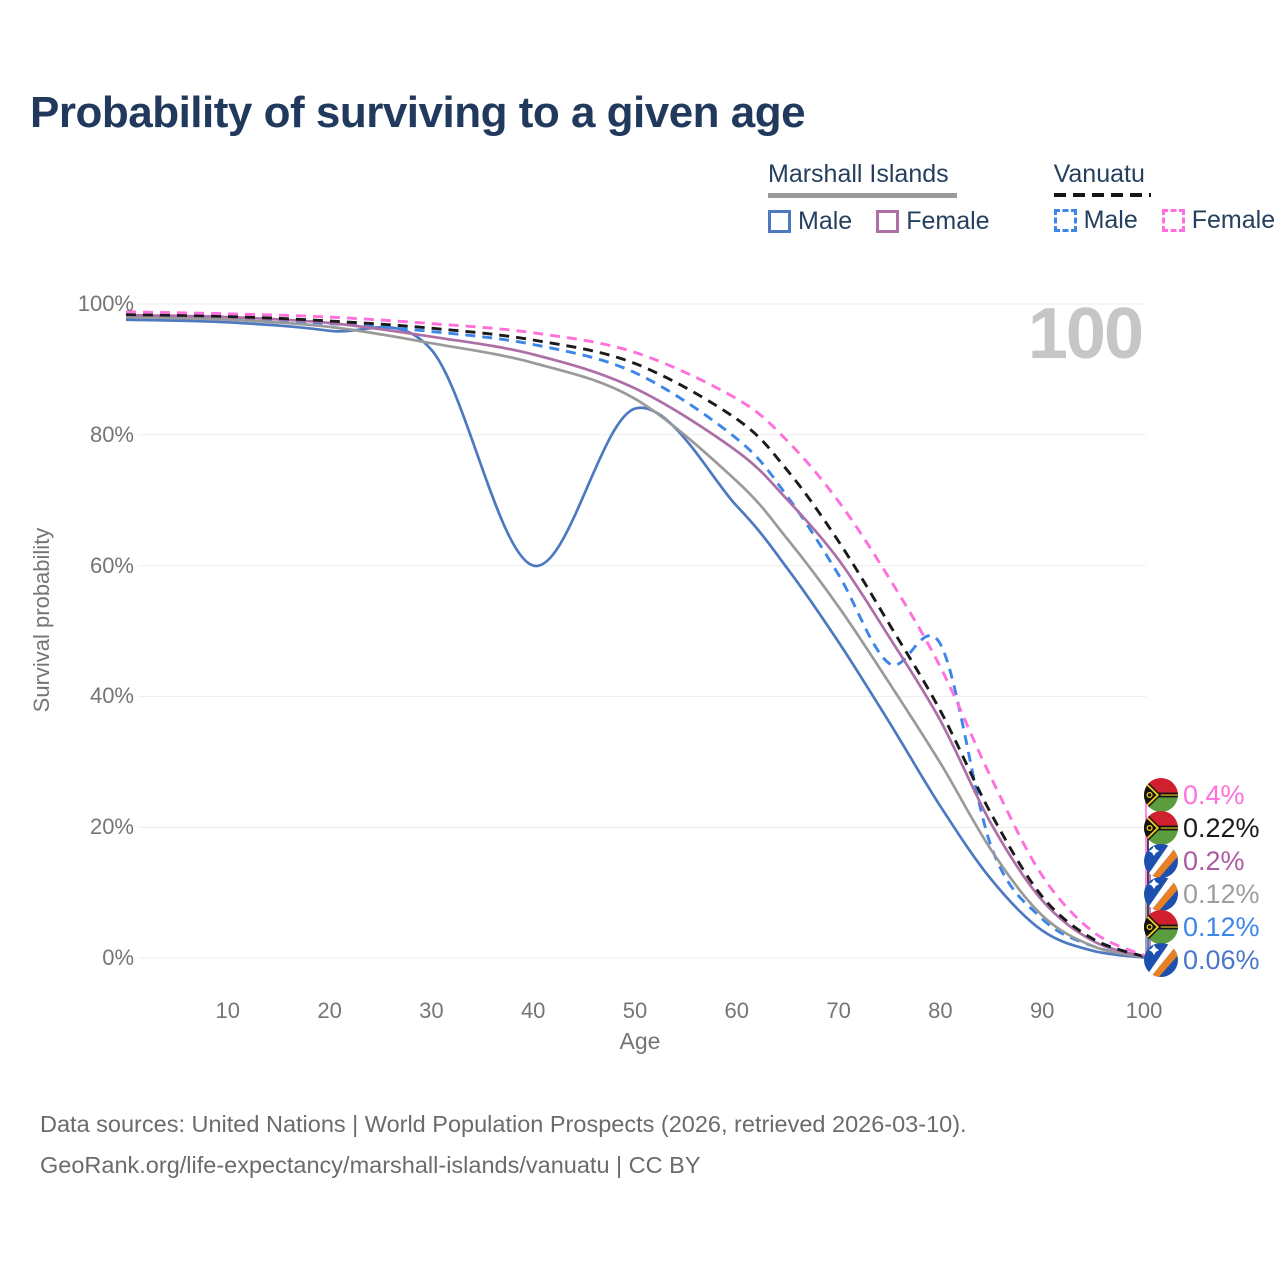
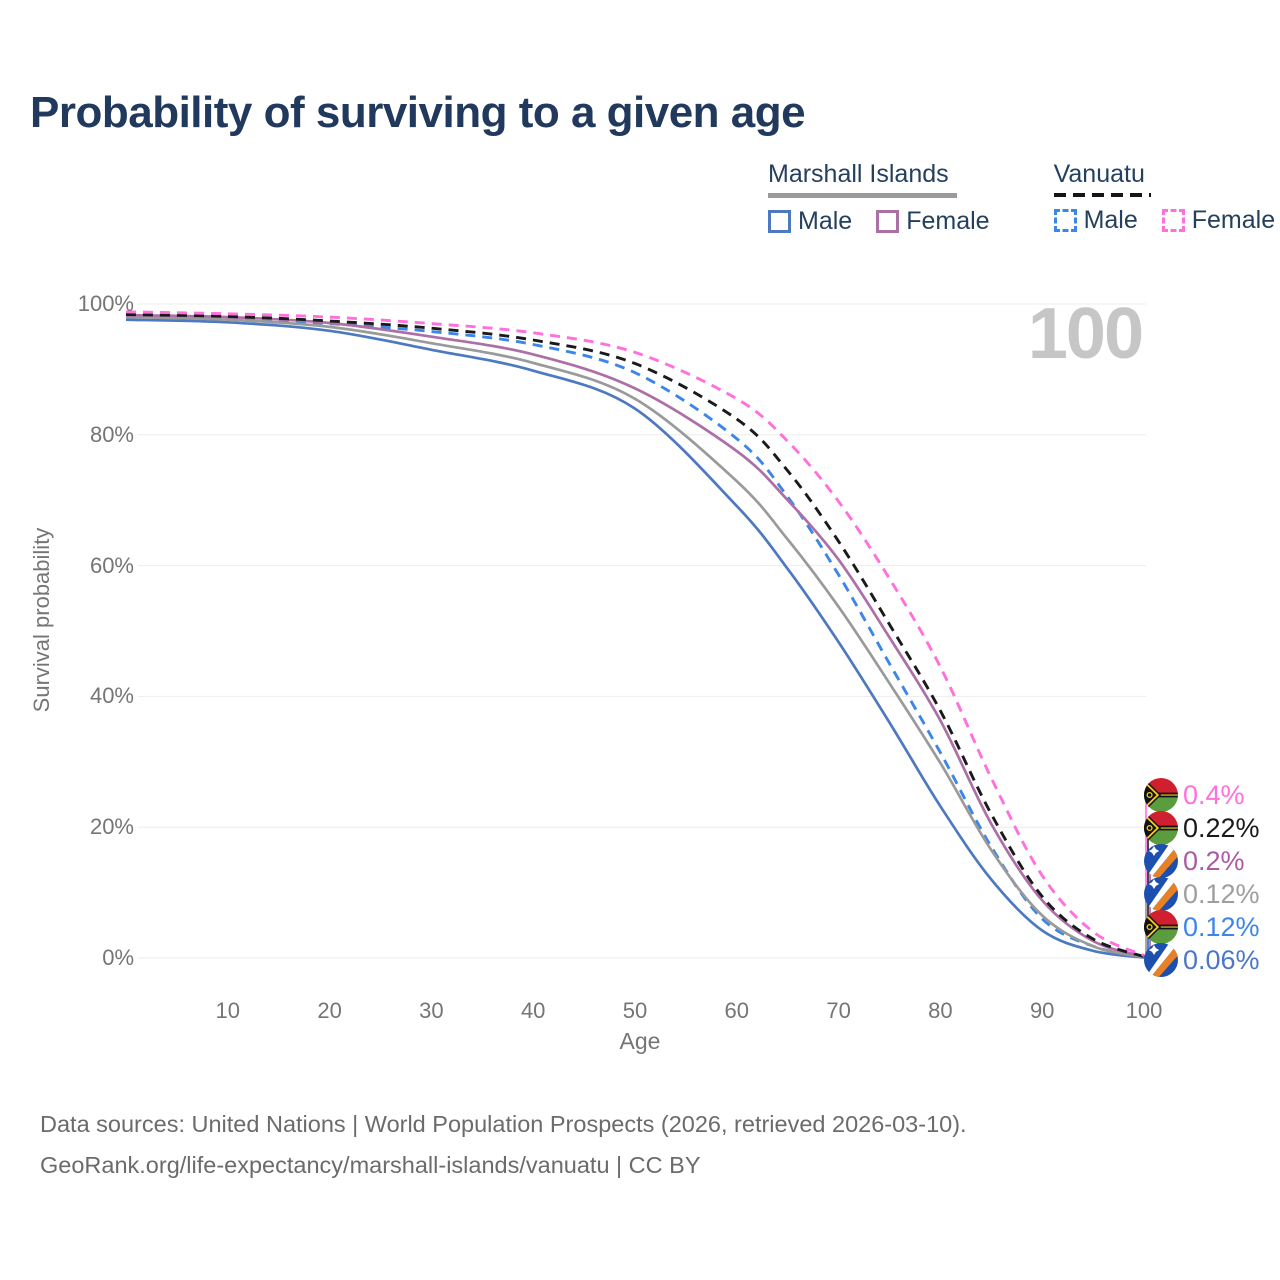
Marshall Islands Male/40: 60% -> 90%
Vanuatu Male/80: 48% -> 31%
